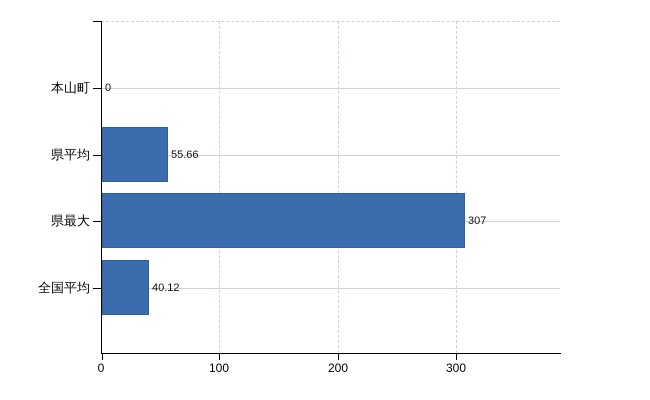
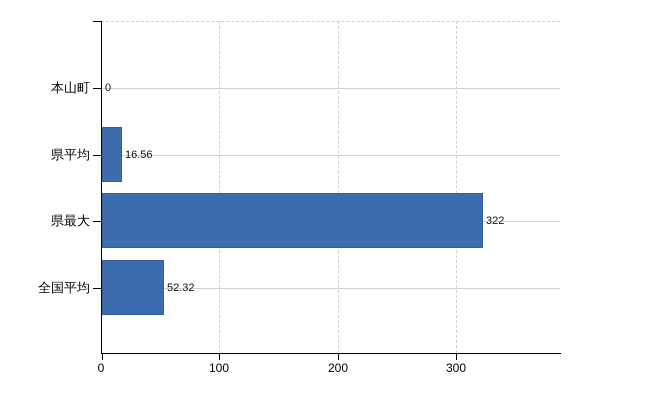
県平均: 55.66 -> 16.56
県最大: 307 -> 322
全国平均: 40.12 -> 52.32
